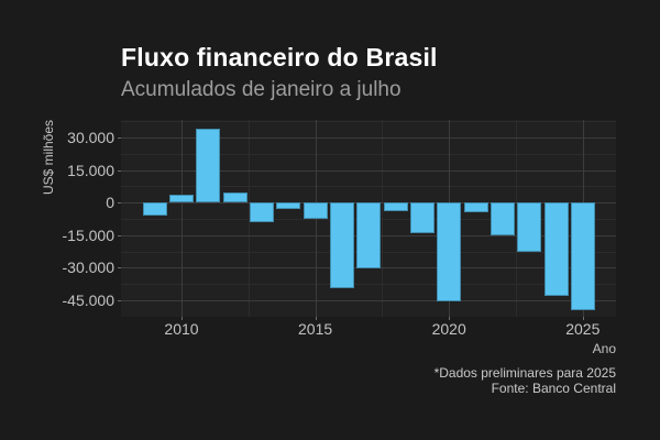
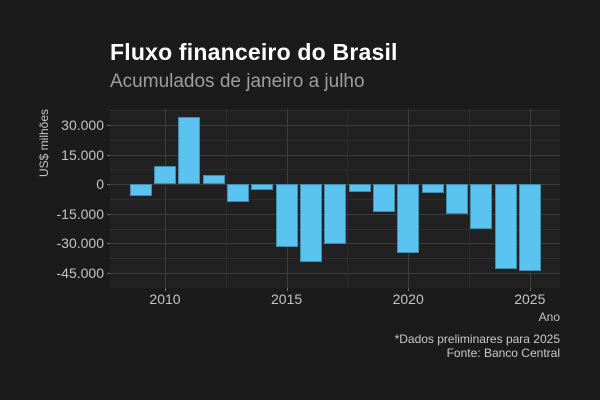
2010: 4000 -> 9000
2015: -7000 -> -32000
2020: -46000 -> -35000
2025: -50000 -> -44000
